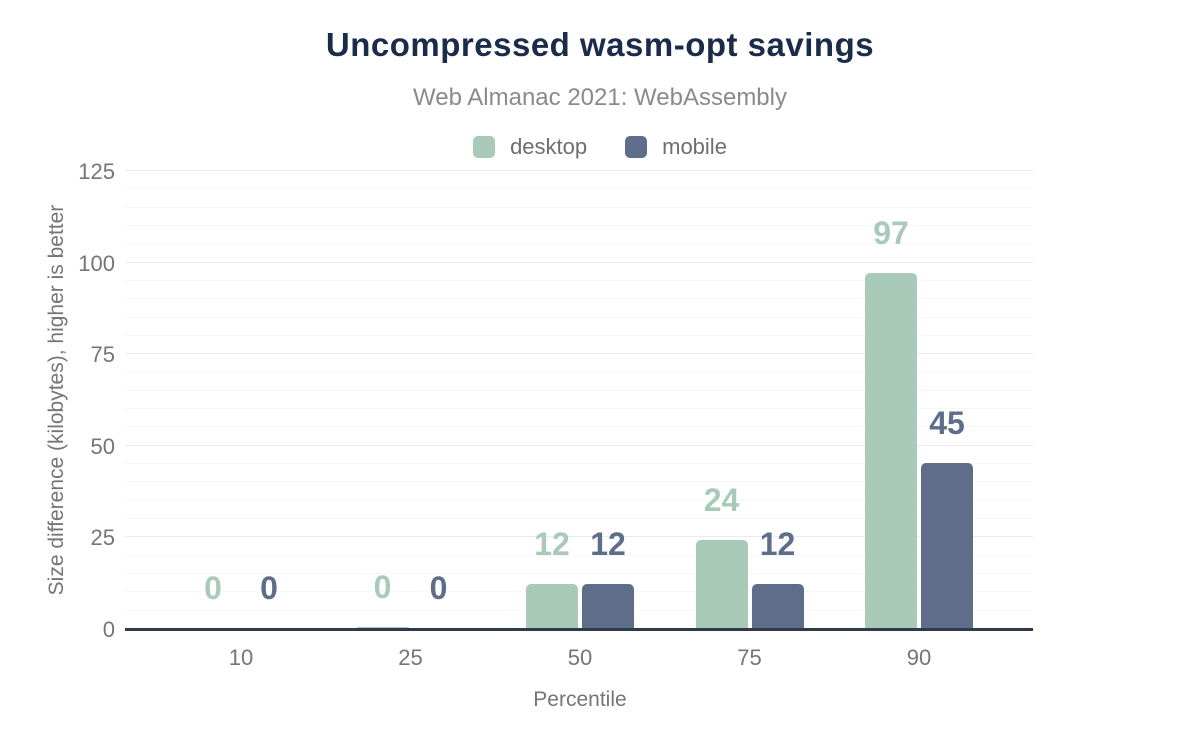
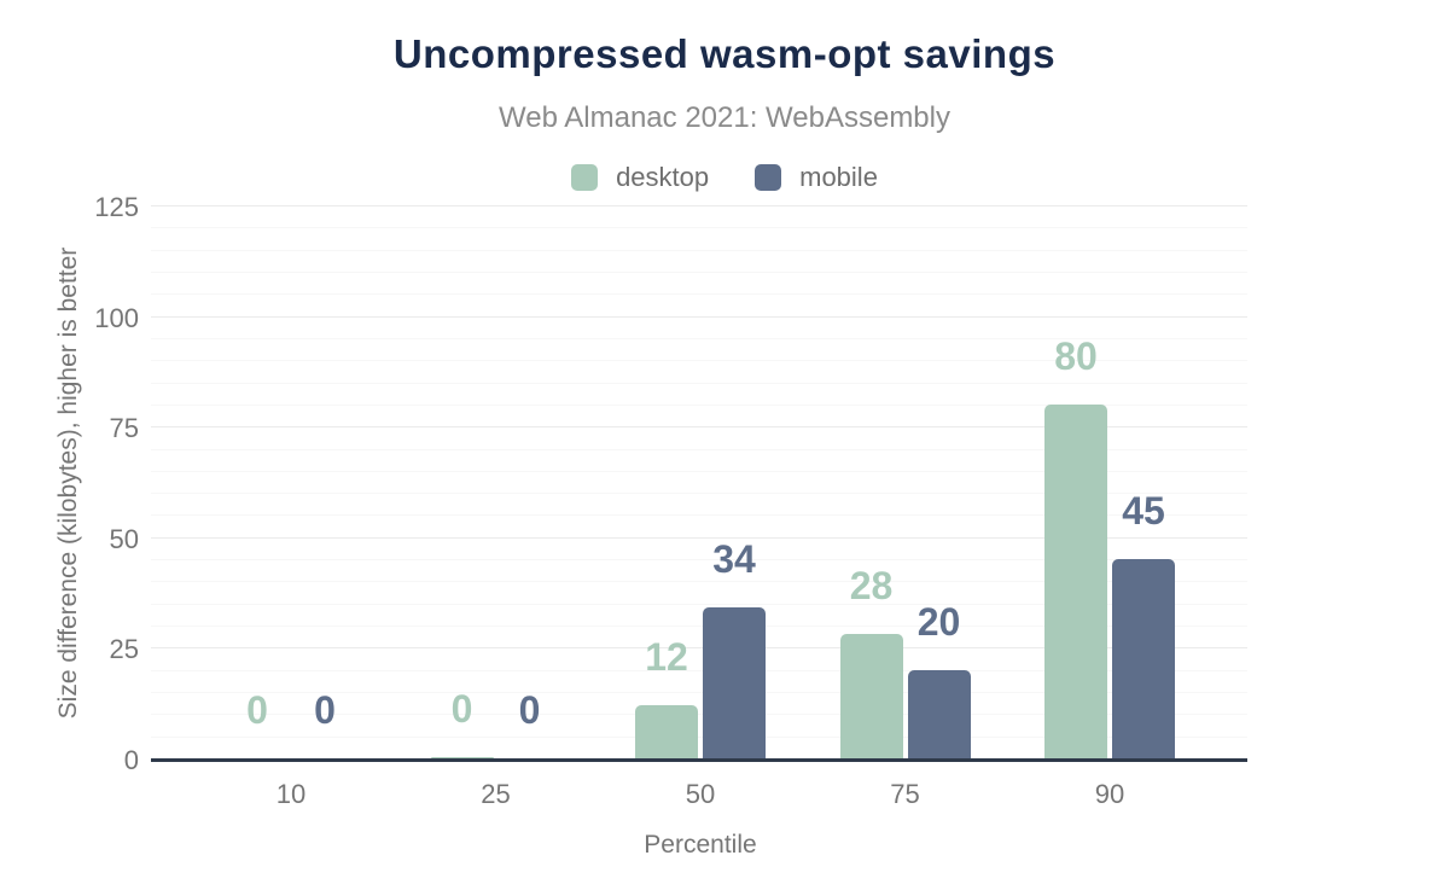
mobile/50: 12 -> 34
desktop/75: 24 -> 28
mobile/75: 12 -> 20
desktop/90: 97 -> 80
